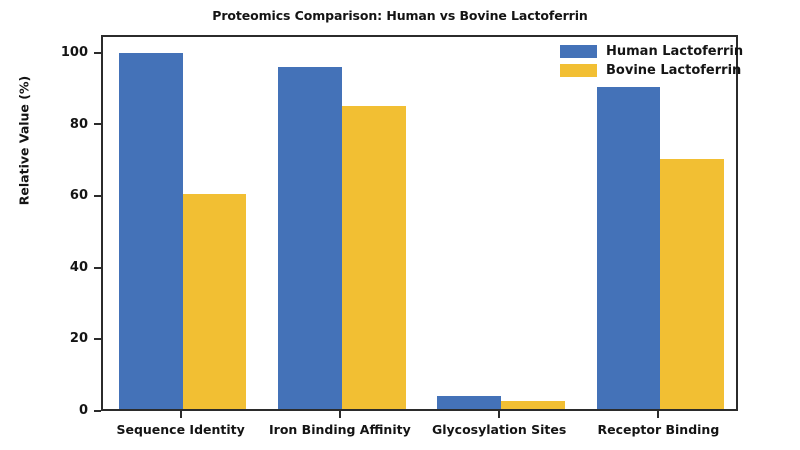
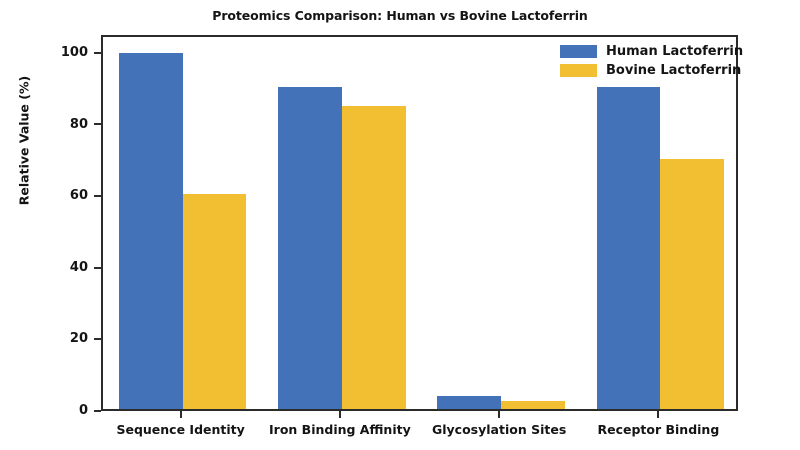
Human Lactoferrin/Iron Binding Affinity: 96 -> 90
